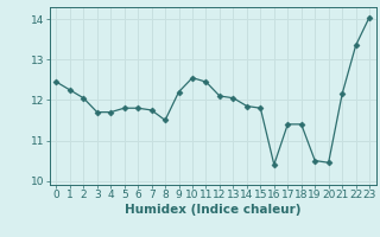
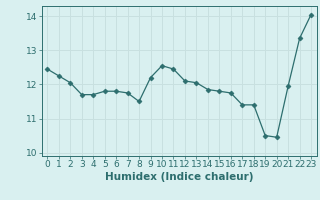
16: 10.40 -> 11.75
21: 12.15 -> 11.95
